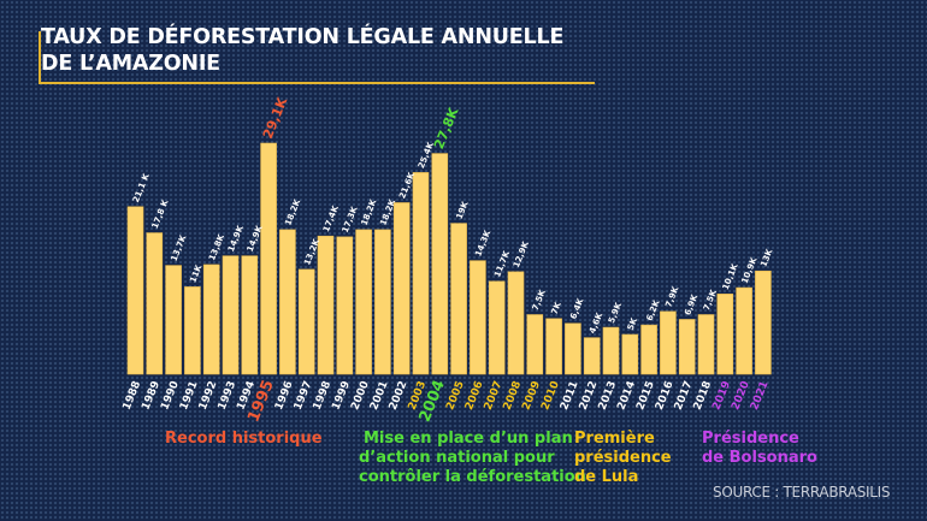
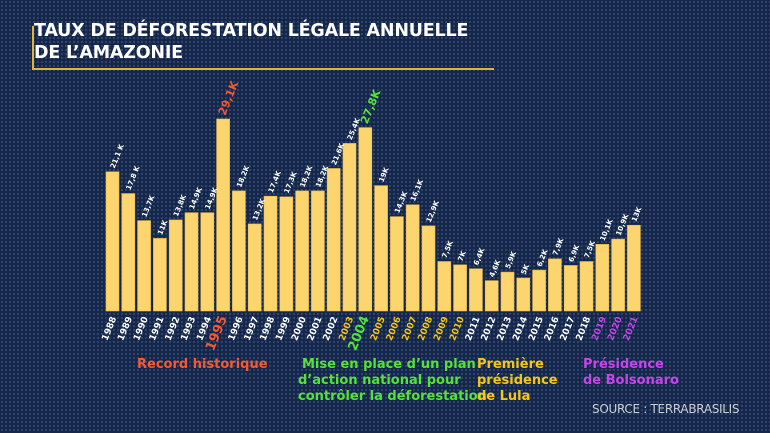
2007: 11,7K -> 16,1K
